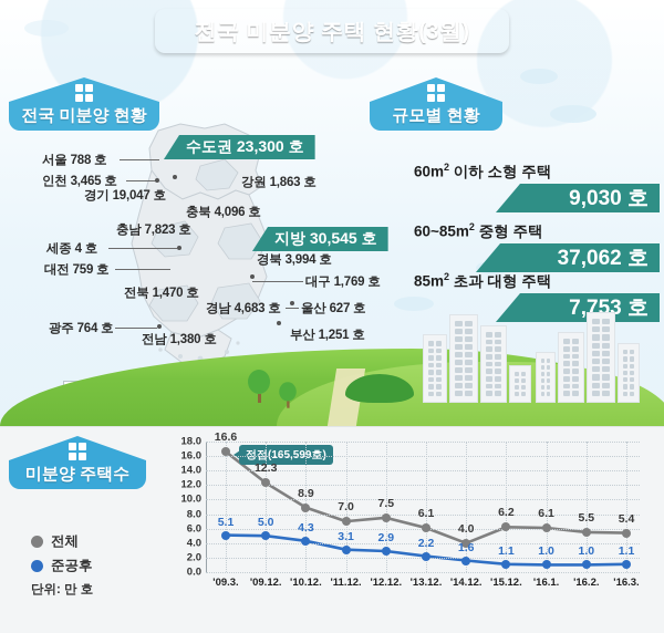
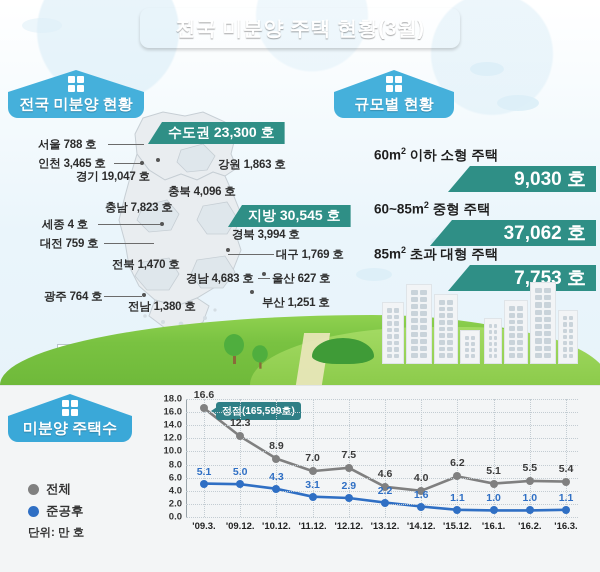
전체/'13.12.: 6.1 -> 4.6
전체/'16.1.: 6.1 -> 5.1
